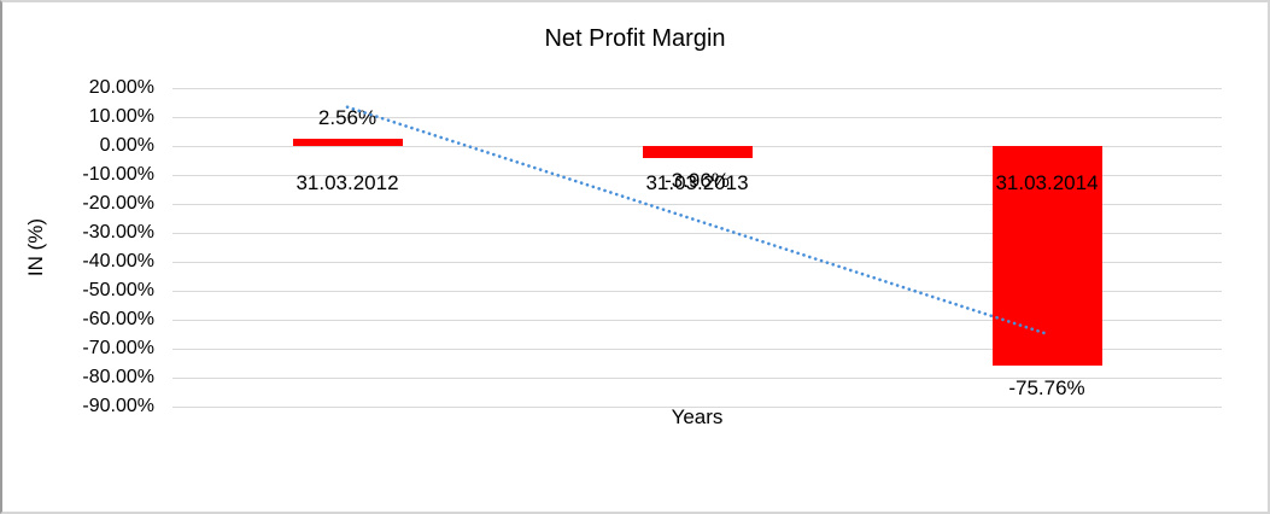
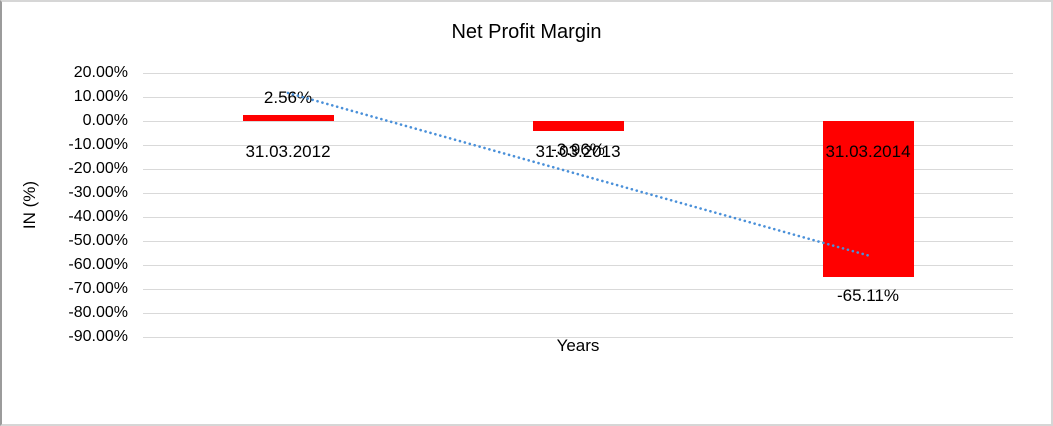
31.03.2014: -75.76% -> -65.11%
